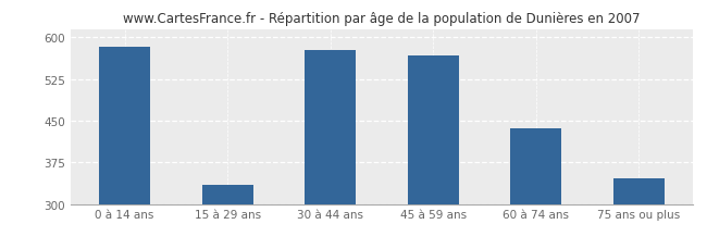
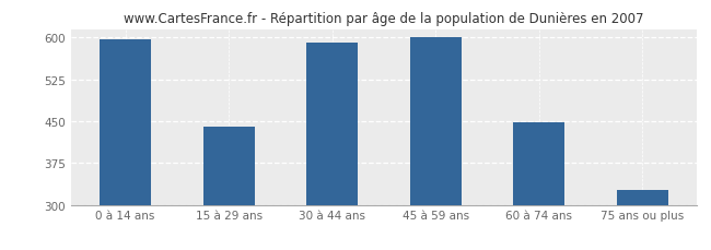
0 à 14 ans: 582 -> 597
15 à 29 ans: 334 -> 441
30 à 44 ans: 578 -> 591
45 à 59 ans: 568 -> 601
60 à 74 ans: 436 -> 448
75 ans ou plus: 346 -> 327
